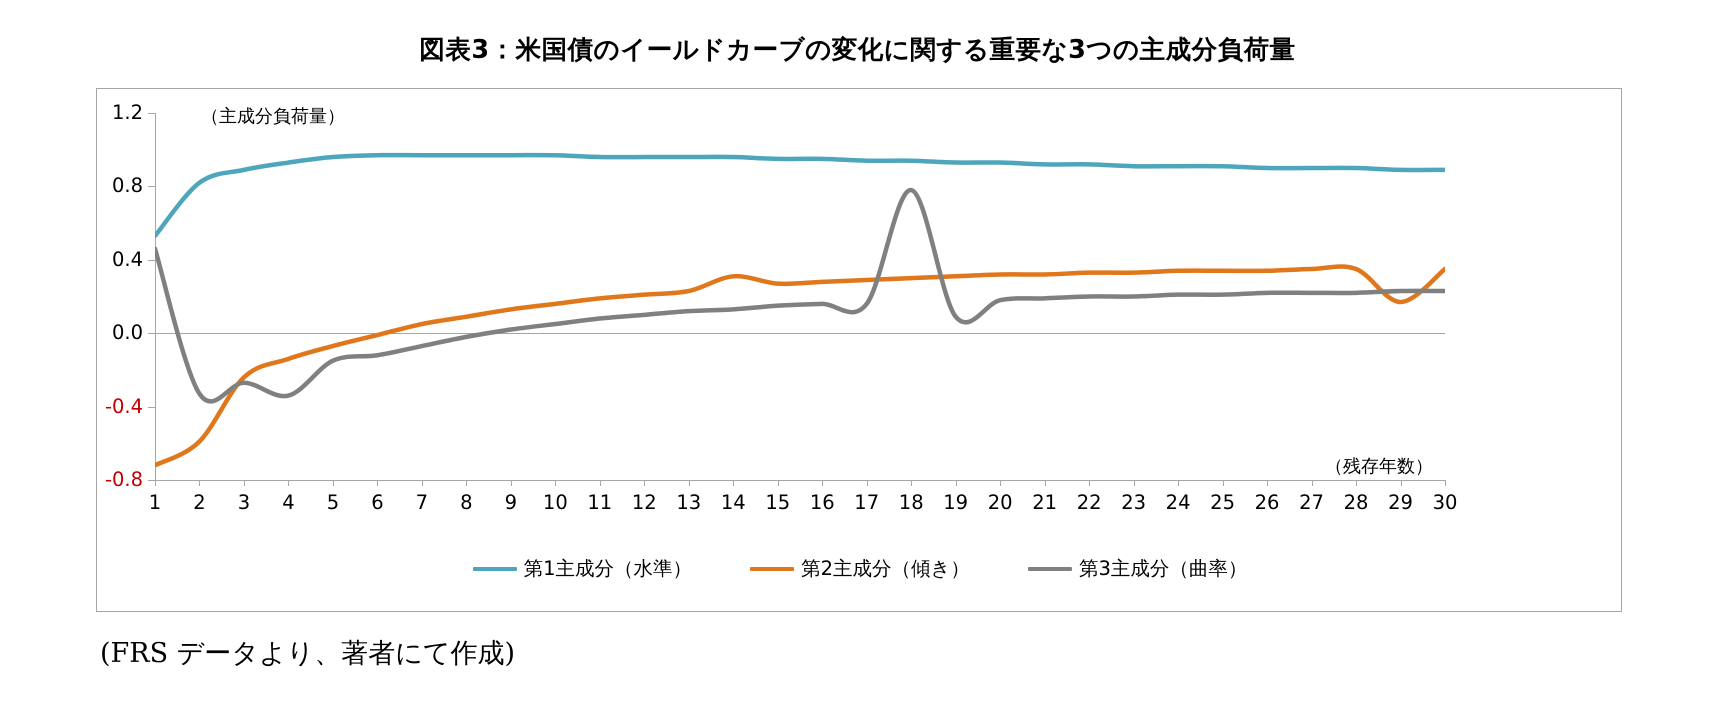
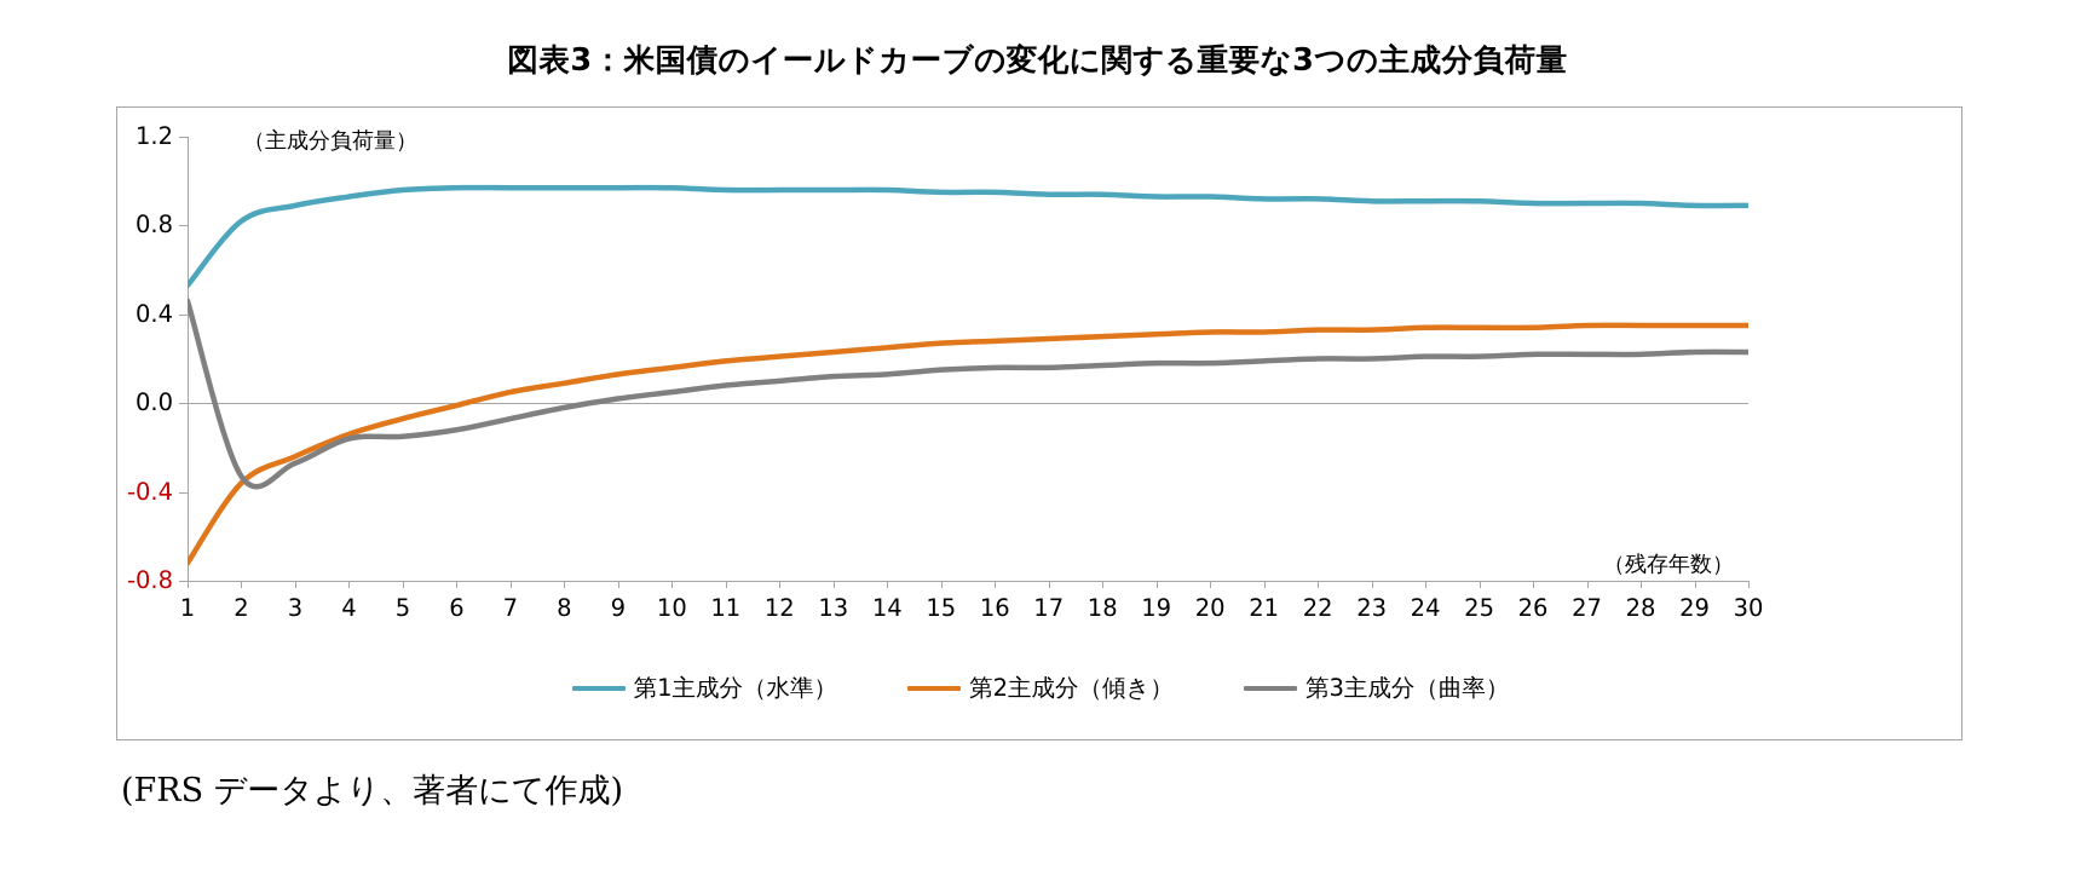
第2主成分（傾き）/2: -0.59 -> -0.36
第3主成分（曲率）/4: -0.34 -> -0.16
第2主成分（傾き）/14: 0.31 -> 0.25
第3主成分（曲率）/18: 0.78 -> 0.17
第3主成分（曲率）/19: 0.09 -> 0.18
第2主成分（傾き）/29: 0.17 -> 0.35
